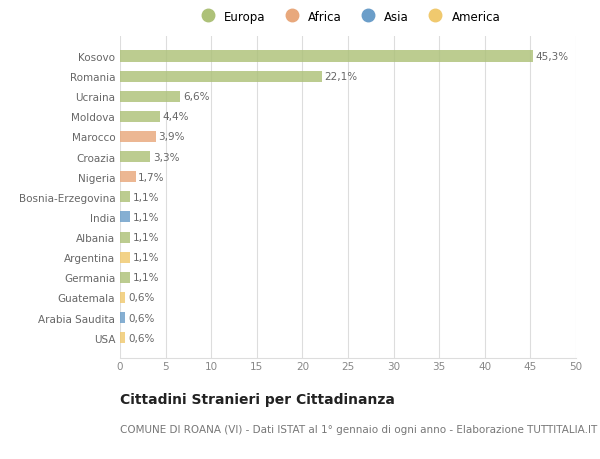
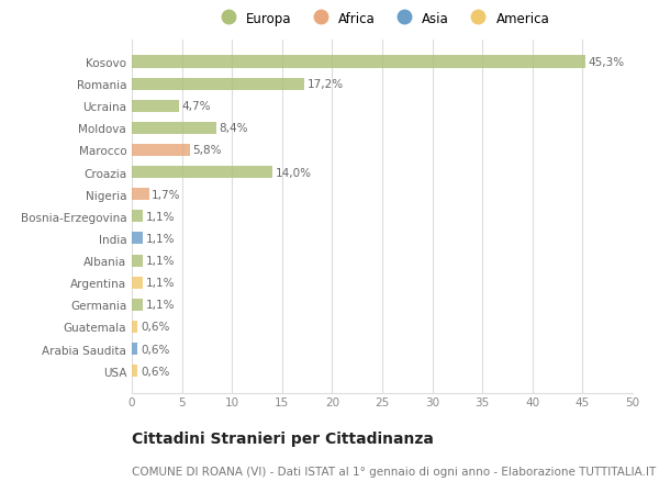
Romania: 22,1% -> 17,2%
Ucraina: 6,6% -> 4,7%
Moldova: 4,4% -> 8,4%
Marocco: 3,9% -> 5,8%
Croazia: 3,3% -> 14,0%
